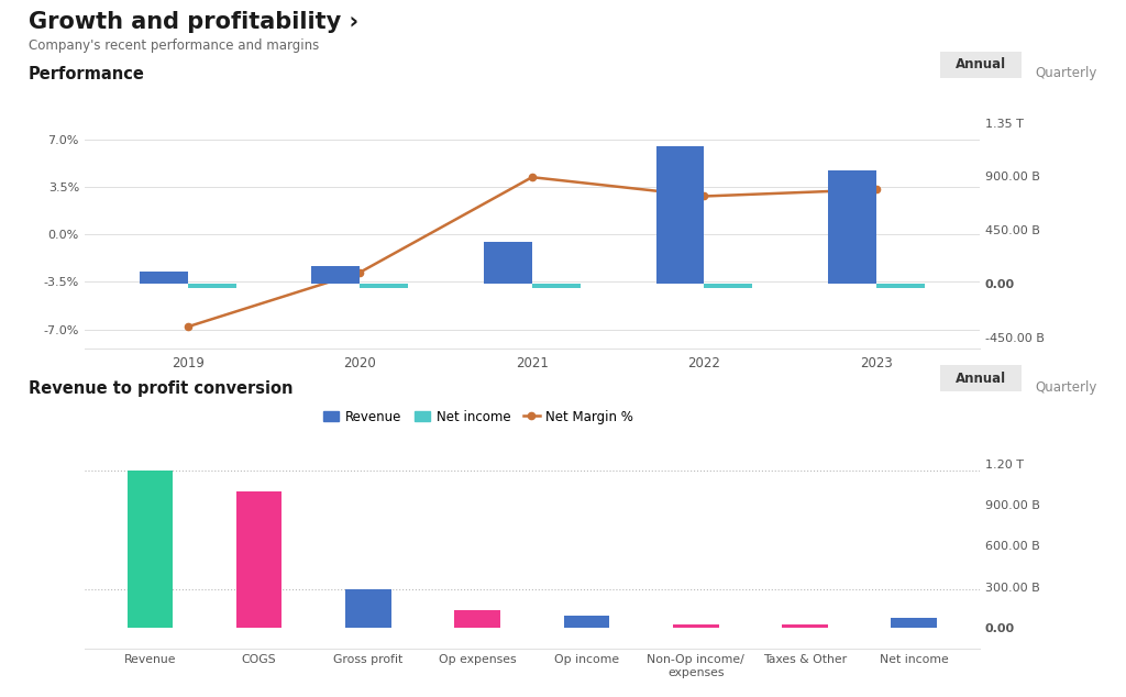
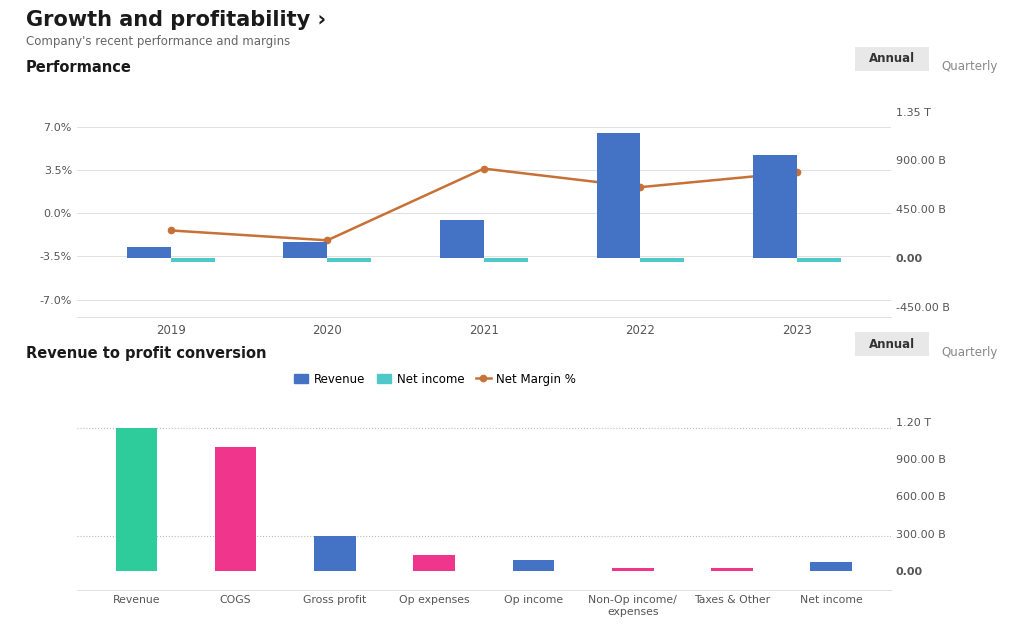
Net Margin %/2019: -6.8% -> -1.4%
Net Margin %/2020: -2.8% -> -2.2%
Net Margin %/2021: 4.2% -> 3.6%
Net Margin %/2022: 2.8% -> 2.1%
